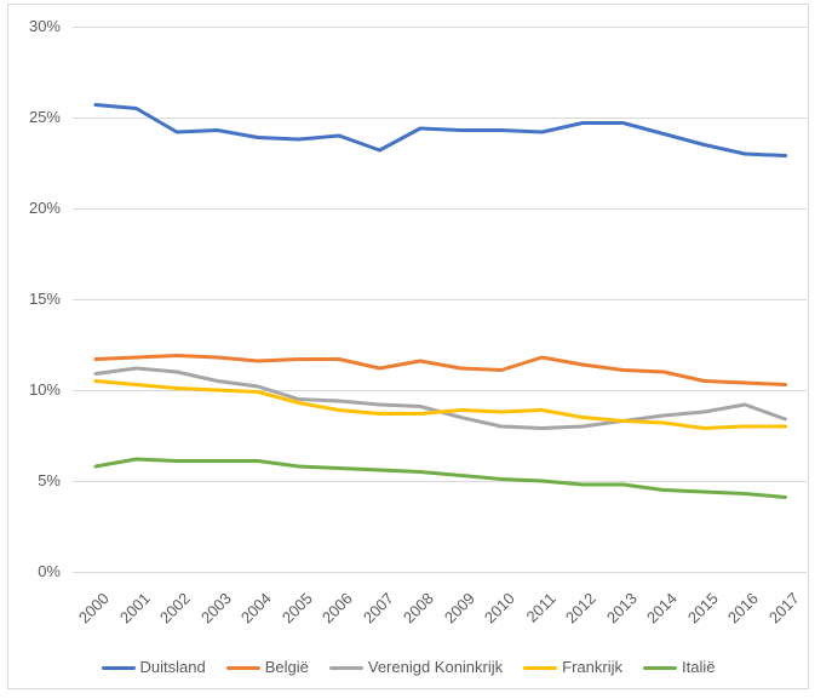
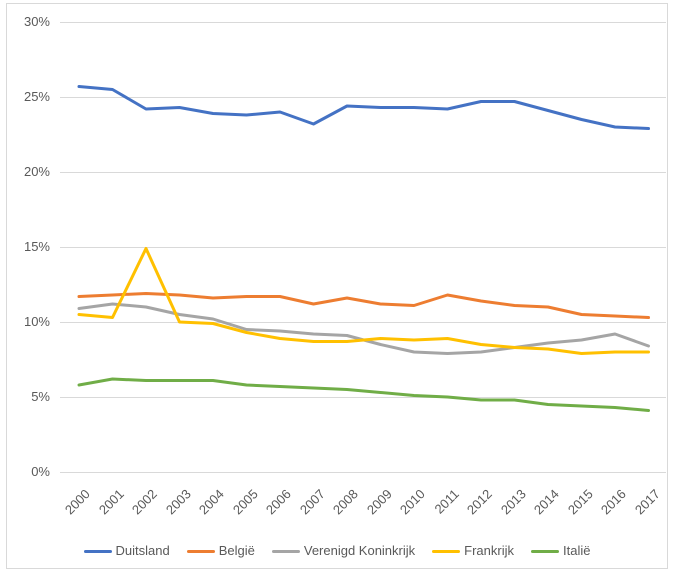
Frankrijk/2002: 10.1% -> 14.9%
